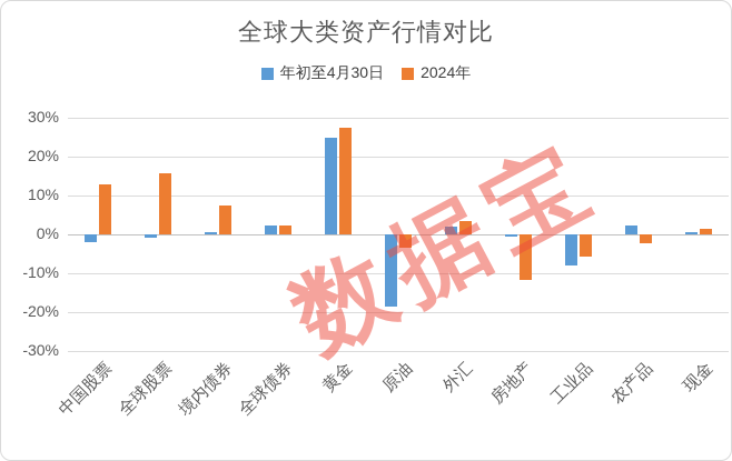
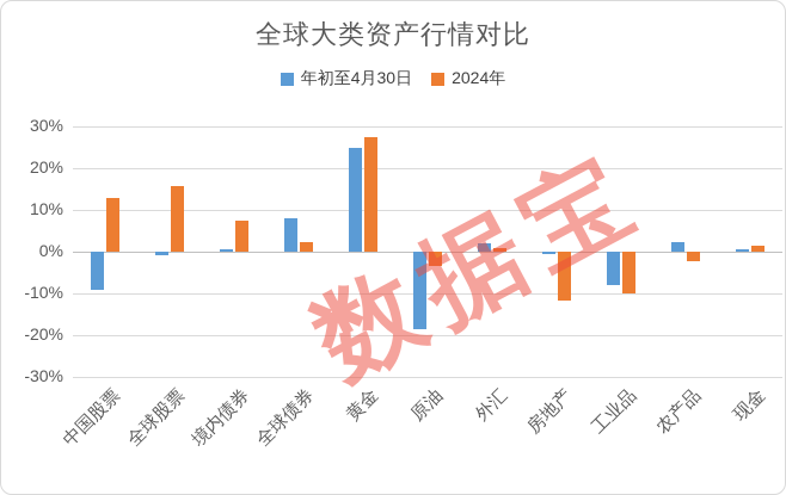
年初至4月30日/中国股票: -2% -> -9%
年初至4月30日/全球债券: 2% -> 8%
2024年/外汇: 3% -> 1%
2024年/工业品: -6% -> -10%
